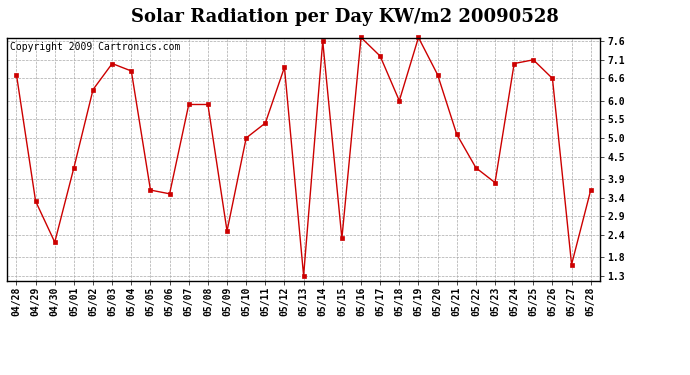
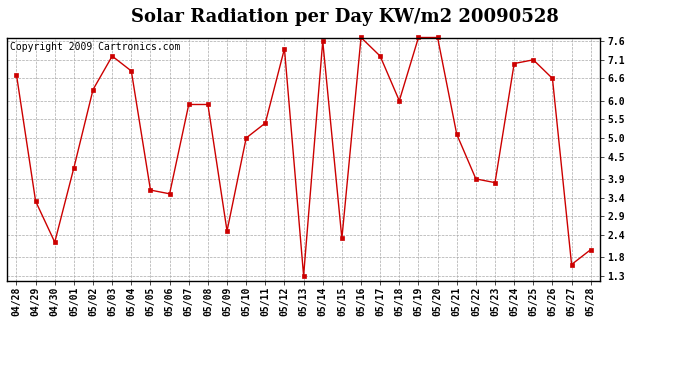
05/03: 7.0 -> 7.2
05/12: 6.9 -> 7.4
05/20: 6.7 -> 7.7
05/22: 4.2 -> 3.9
05/28: 3.6 -> 2.0
